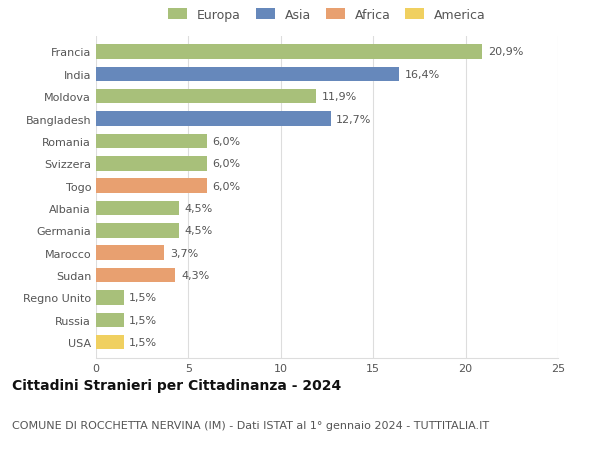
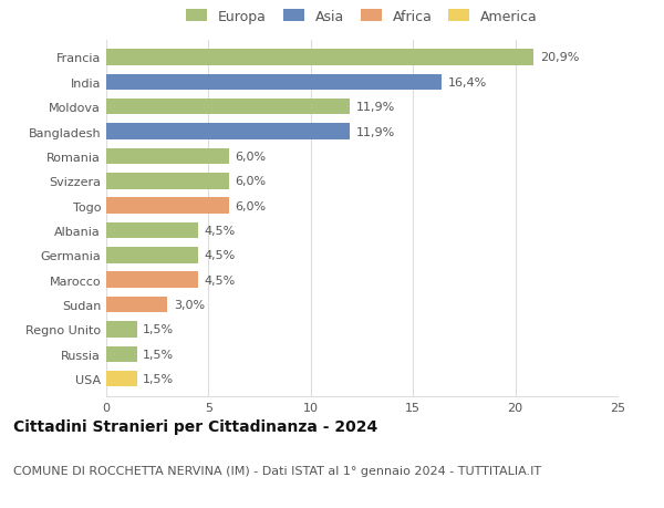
Bangladesh: 12,7% -> 11,9%
Marocco: 3,7% -> 4,5%
Sudan: 4,3% -> 3,0%
